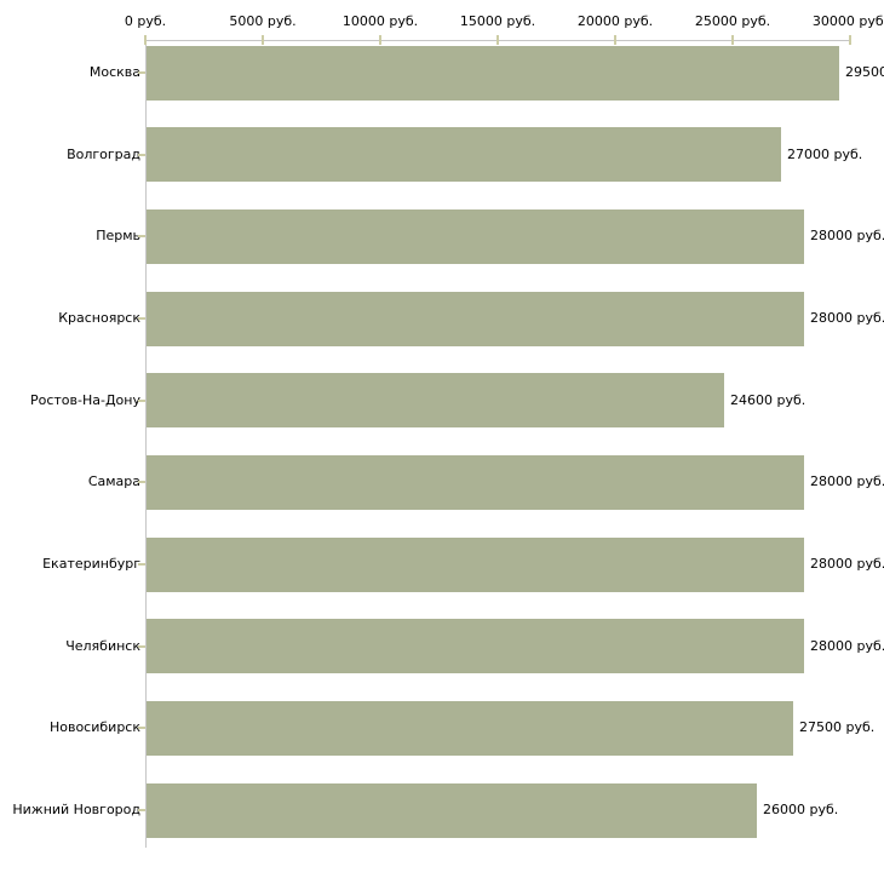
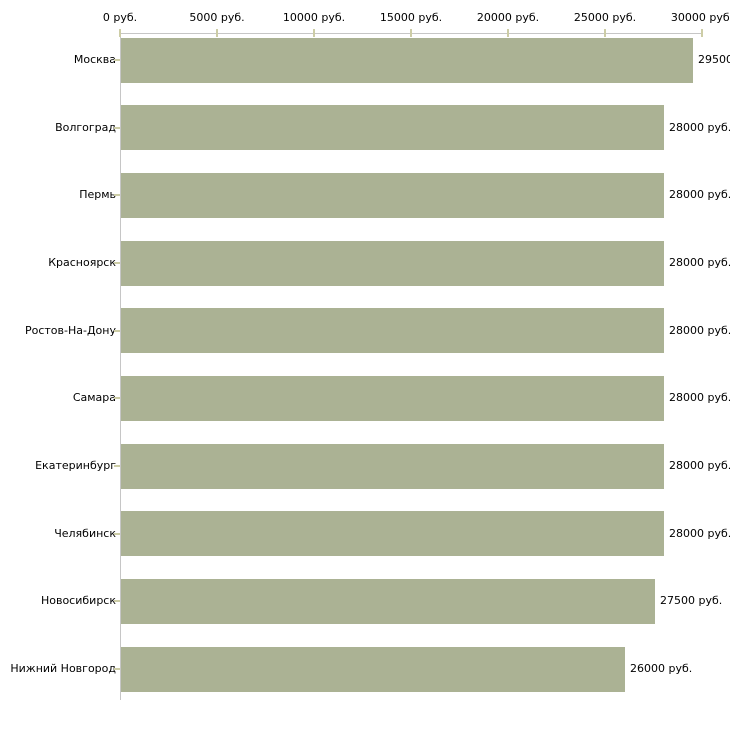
Волгоград: 27000 -> 28000
Ростов-На-Дону: 24600 -> 28000
